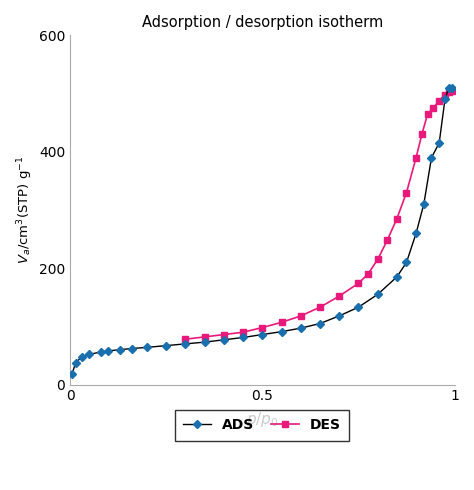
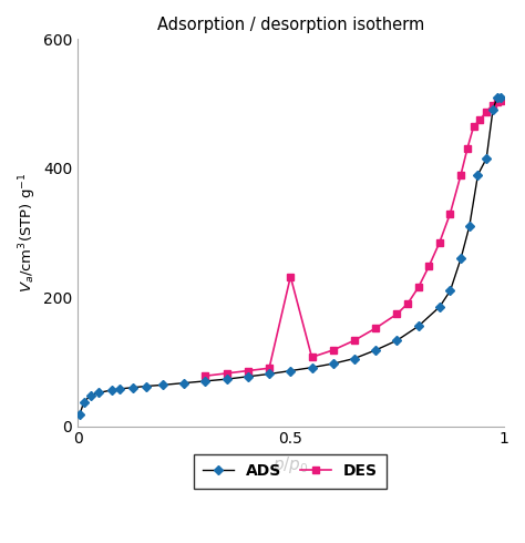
DES/0.5: 98 -> 232
